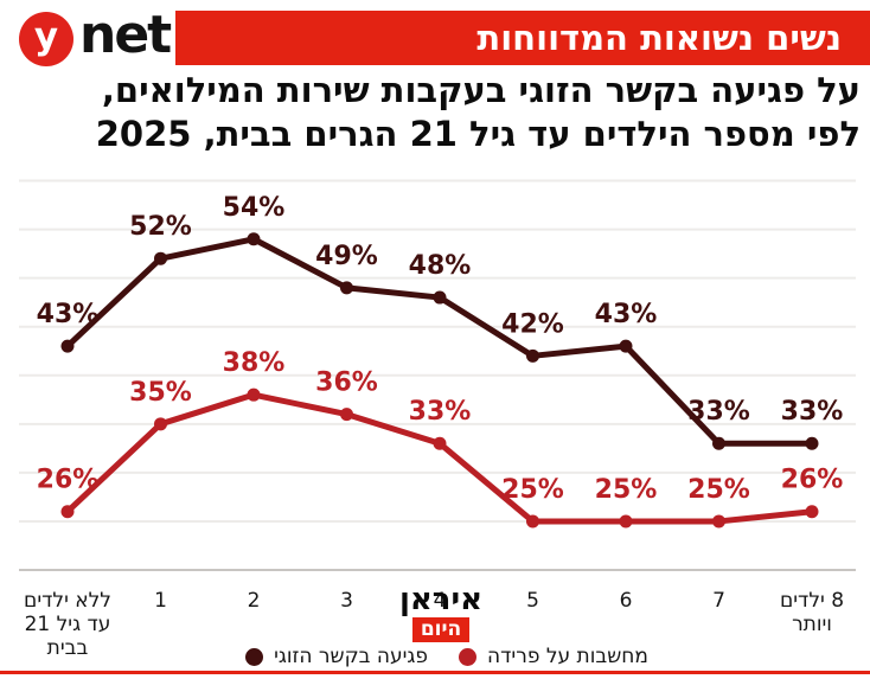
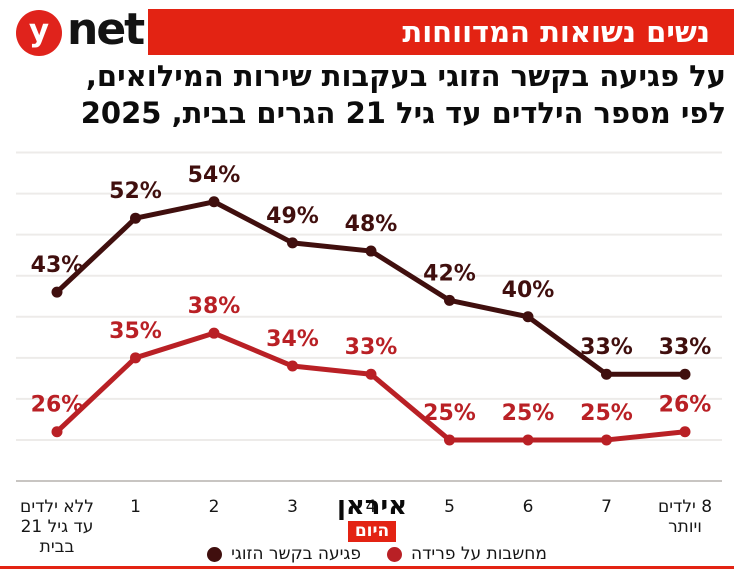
מחשבות על פרידה/3: 36% -> 34%
פגיעה בקשר הזוגי/6: 43% -> 40%
